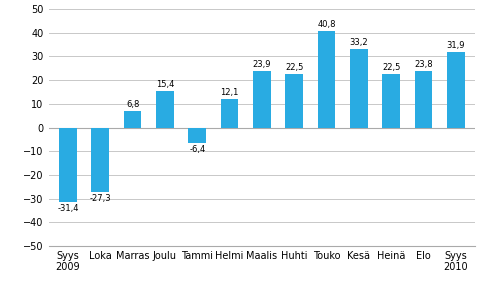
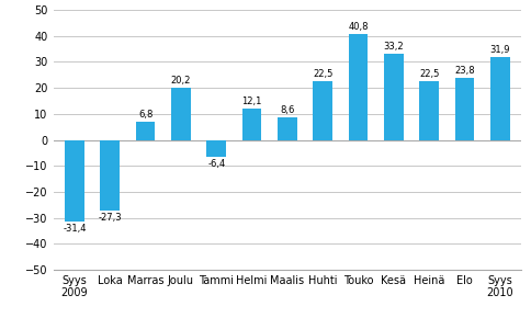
Joulu: 15,4 -> 20,2
Maalis: 23,9 -> 8,6
